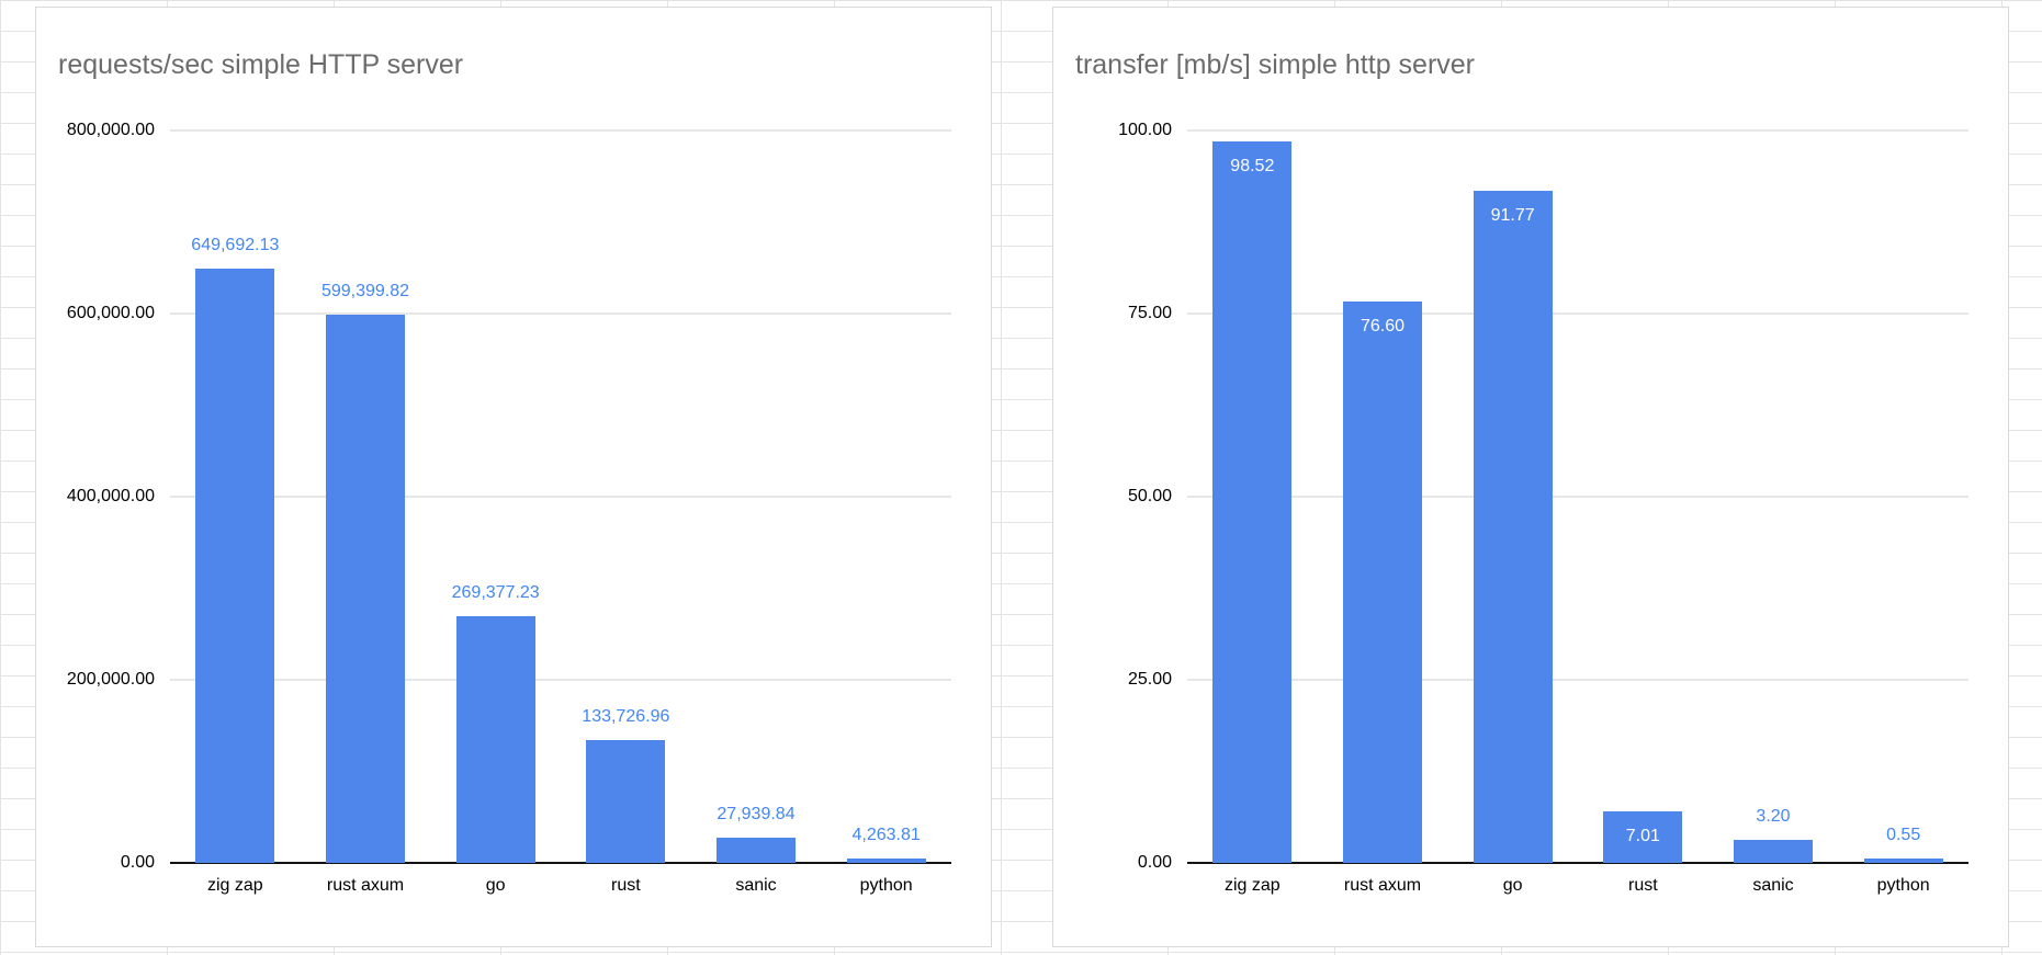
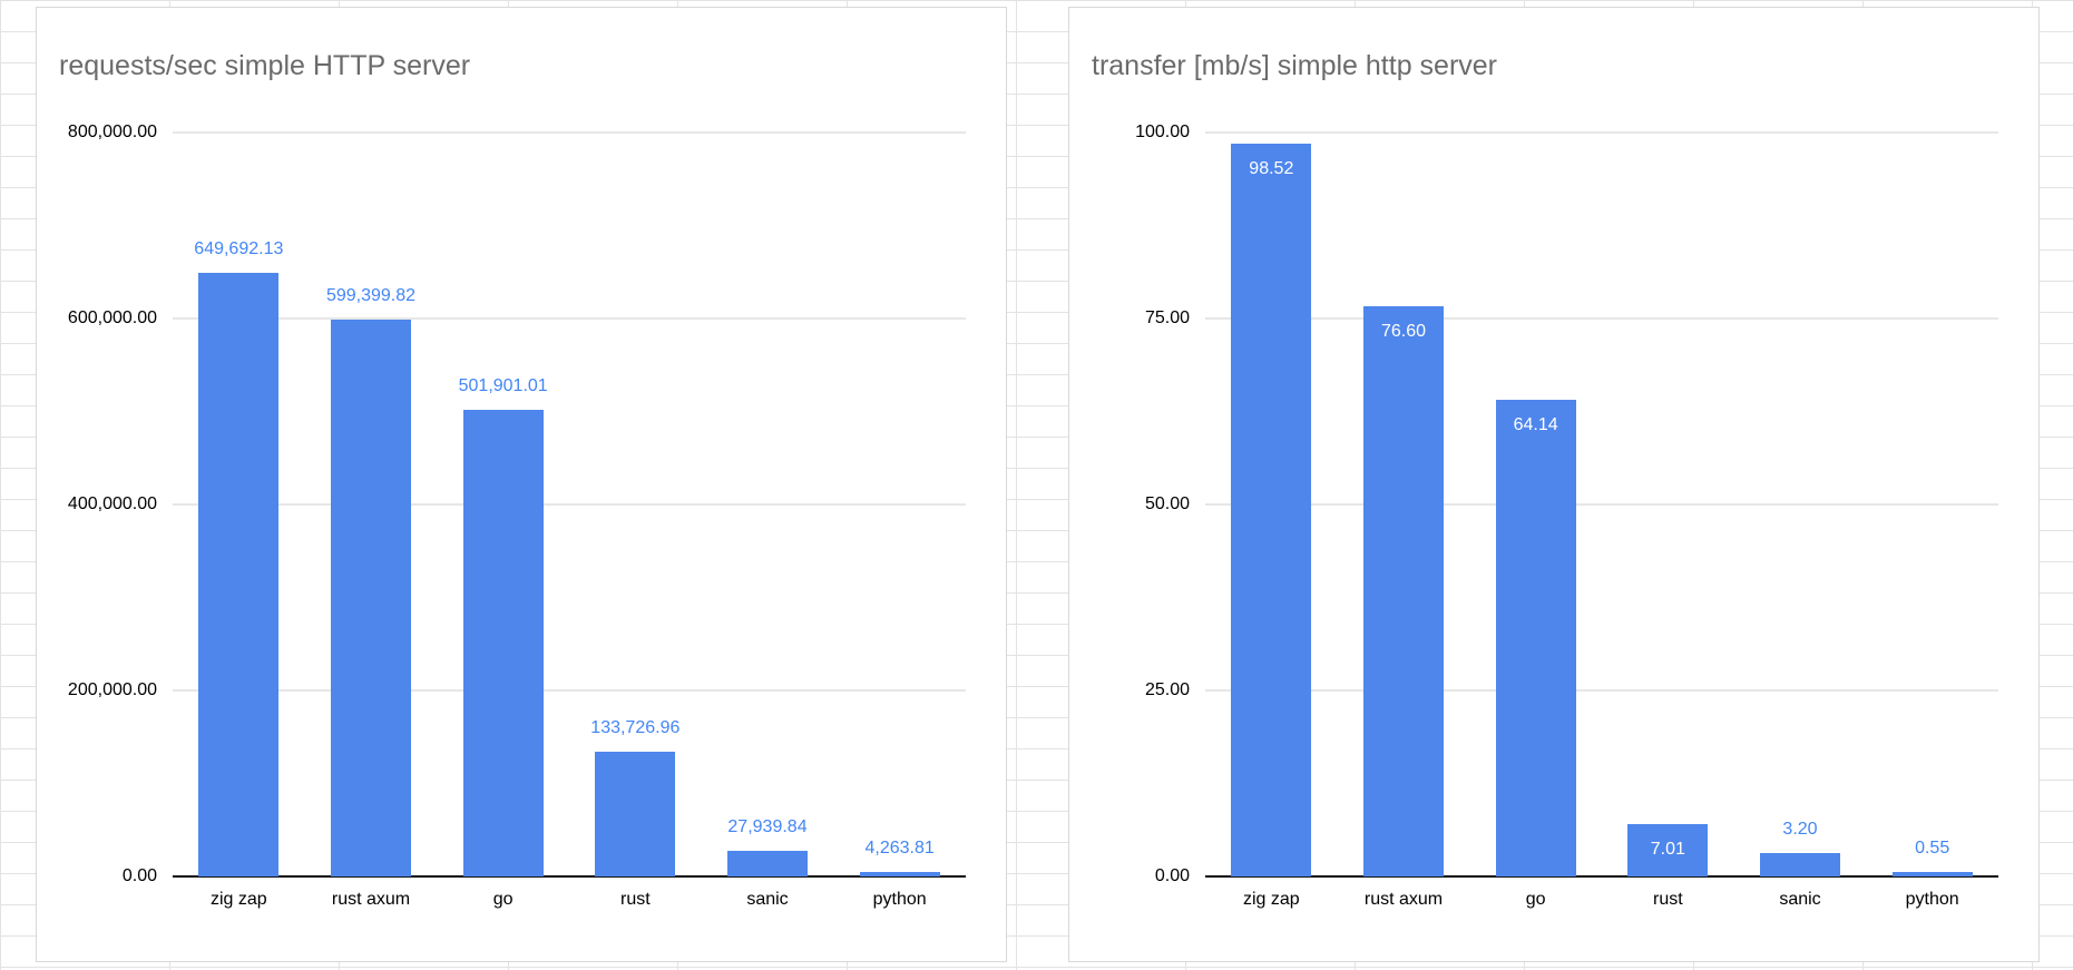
requests/sec simple HTTP server/go: 269,377.23 -> 501,901.01
transfer [mb/s] simple http server/go: 91.77 -> 64.14
